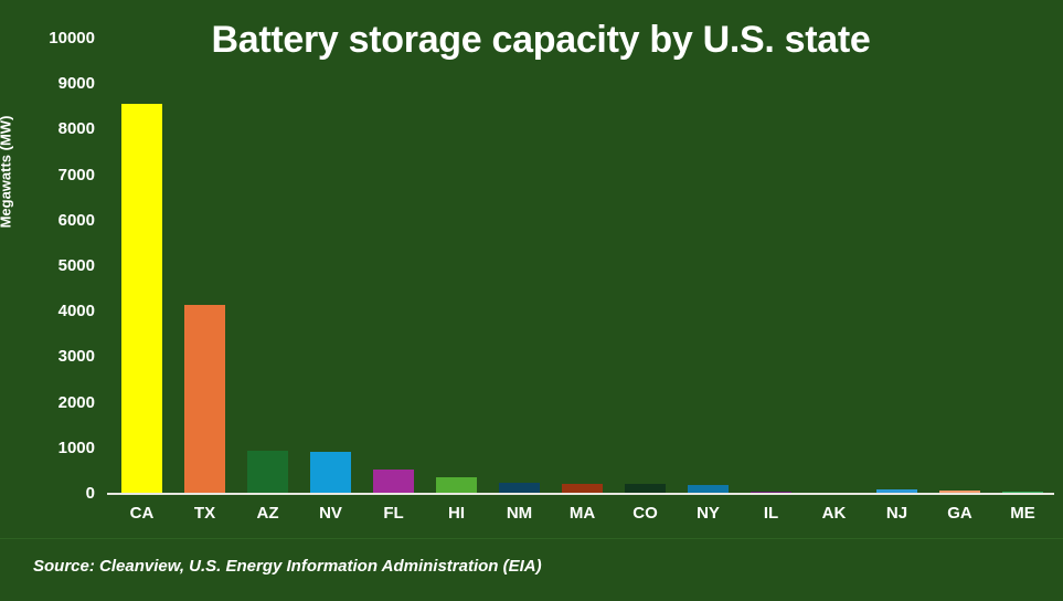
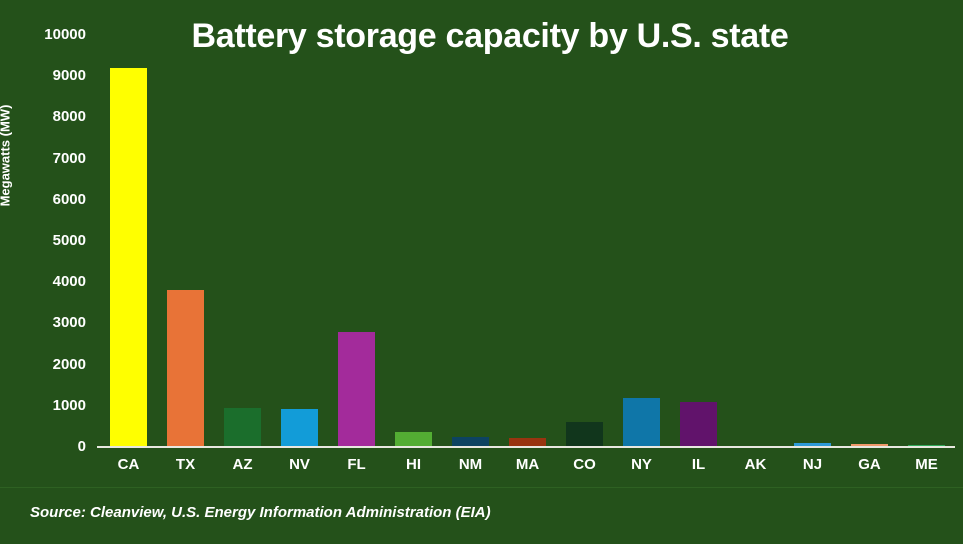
CA: 8600 -> 9200
TX: 4200 -> 3800
FL: 500 -> 2800
CO: 200 -> 600
NY: 200 -> 1200
IL: 100 -> 1100
